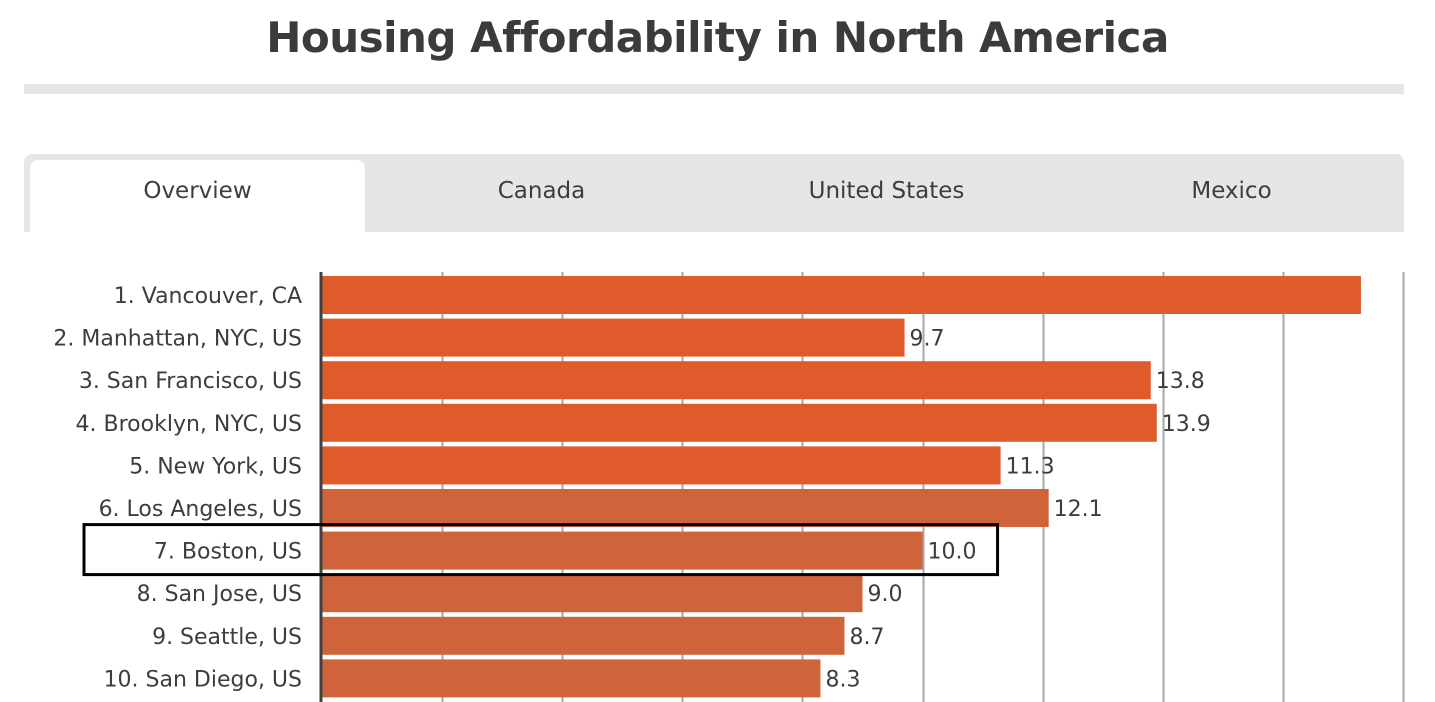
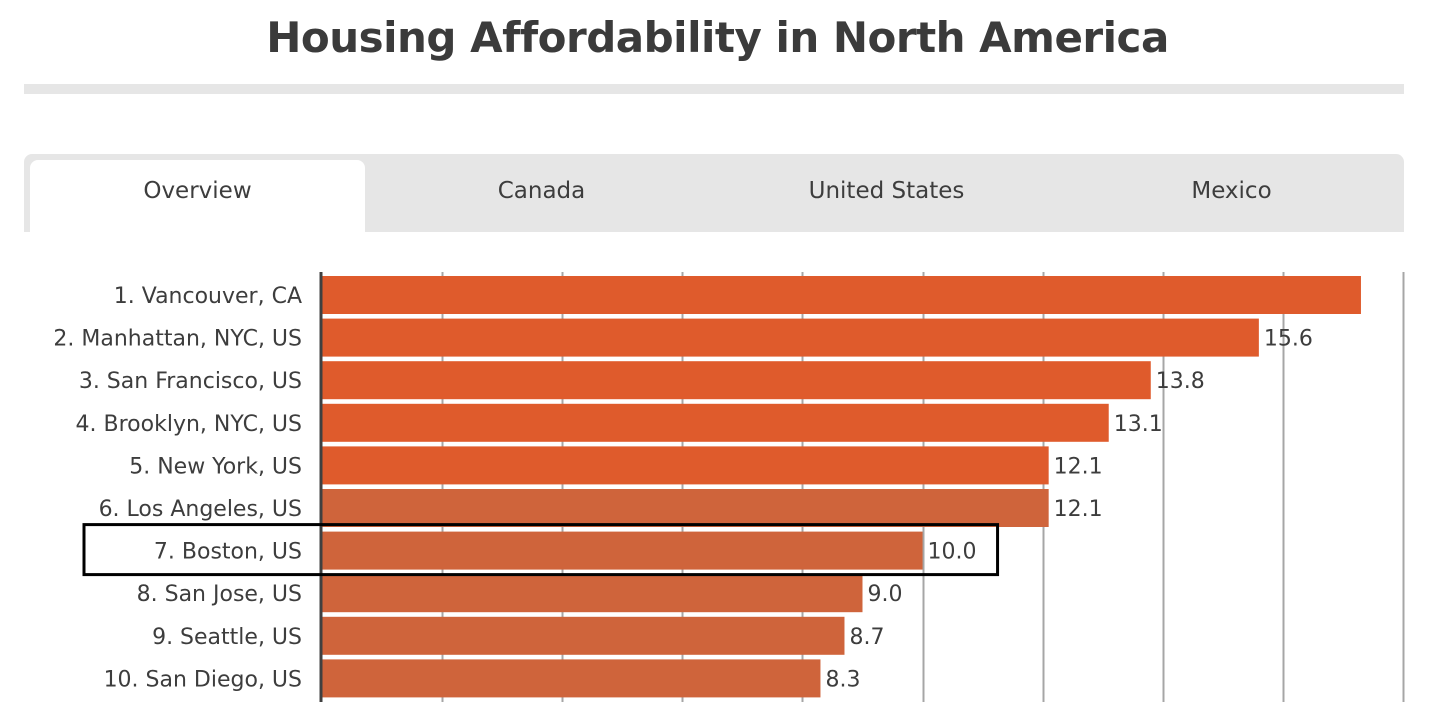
2. Manhattan, NYC, US: 9.7 -> 15.6
4. Brooklyn, NYC, US: 13.9 -> 13.1
5. New York, US: 11.3 -> 12.1
